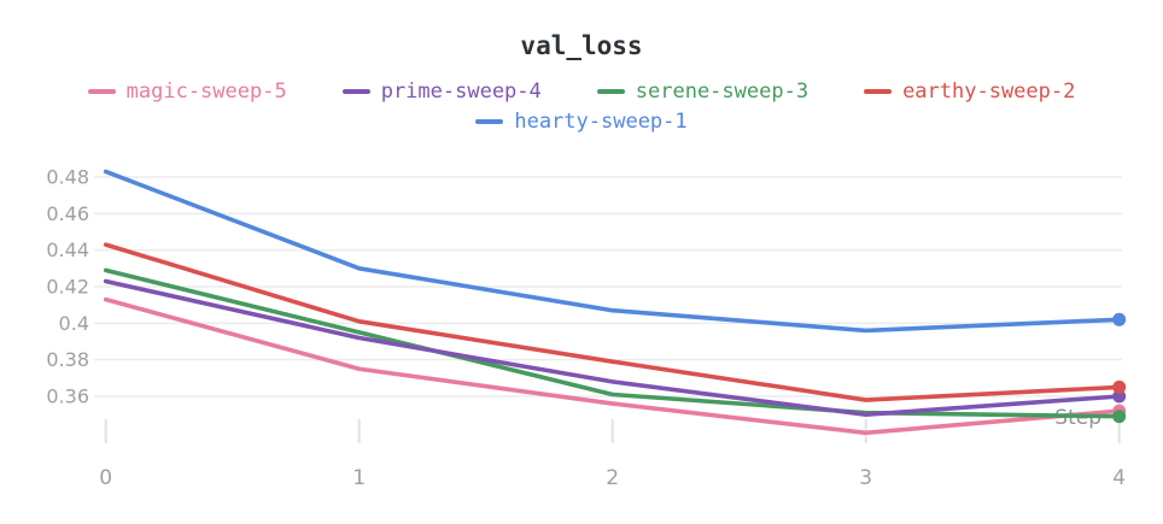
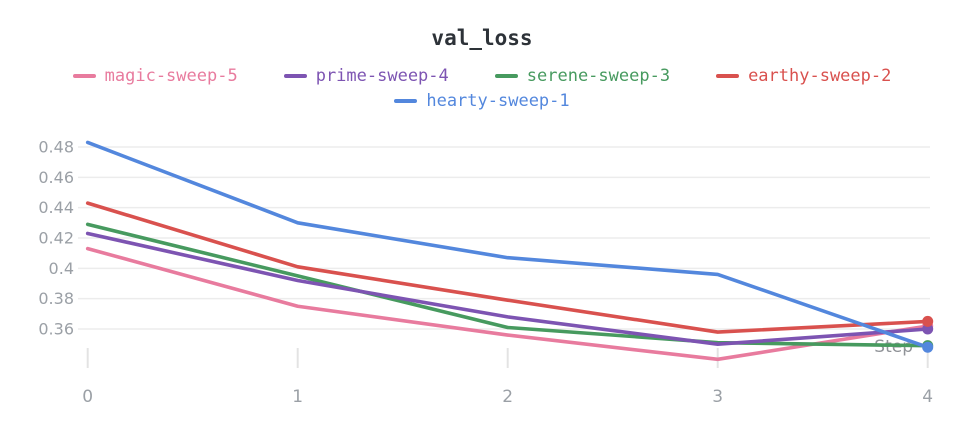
magic-sweep-5/4: 0.352 -> 0.362
hearty-sweep-1/4: 0.402 -> 0.348
